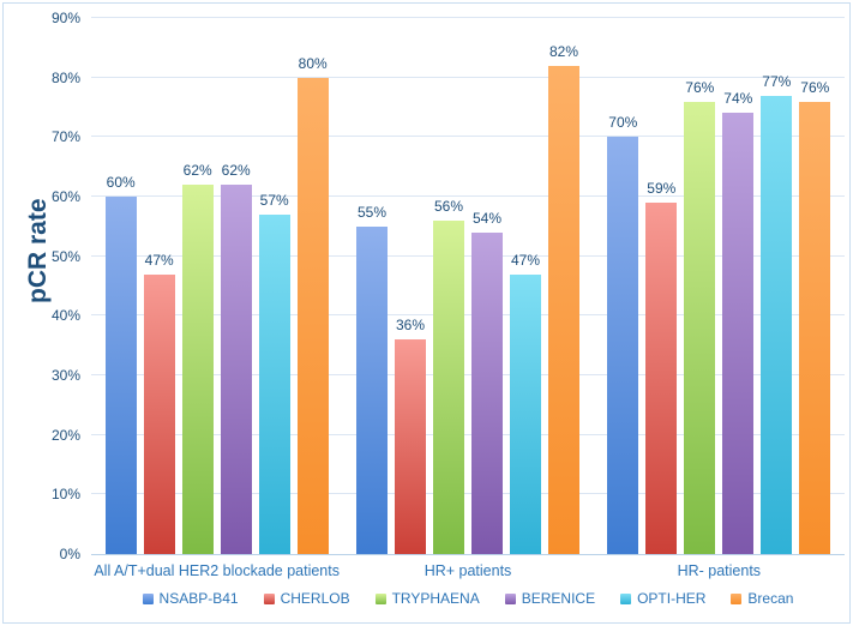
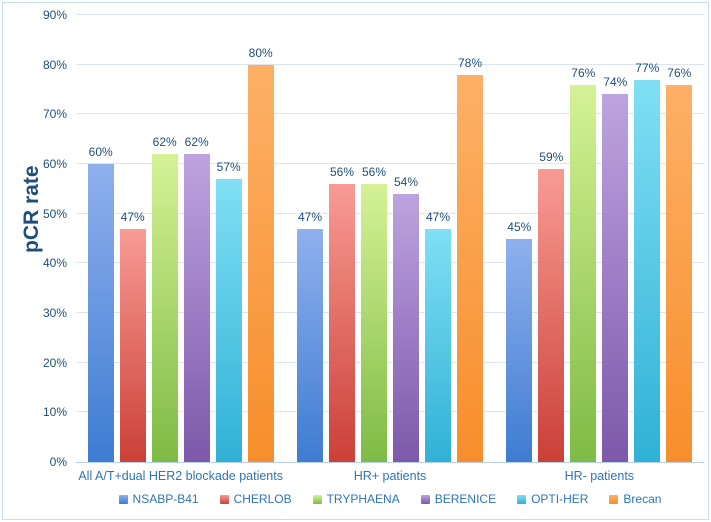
NSABP-B41/HR+ patients: 55% -> 47%
CHERLOB/HR+ patients: 36% -> 56%
Brecan/HR+ patients: 82% -> 78%
NSABP-B41/HR- patients: 70% -> 45%
